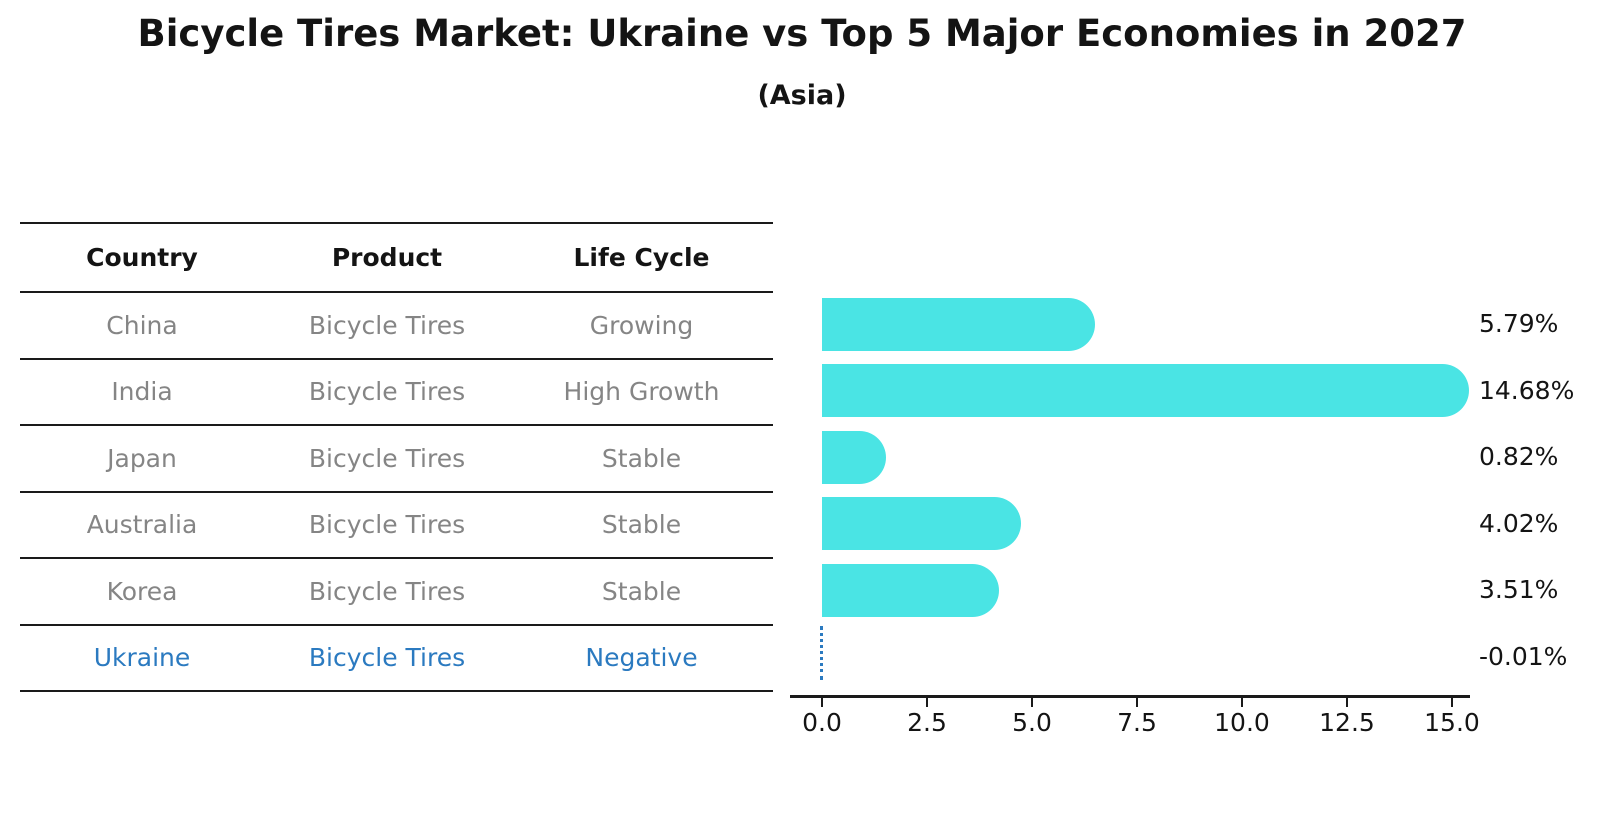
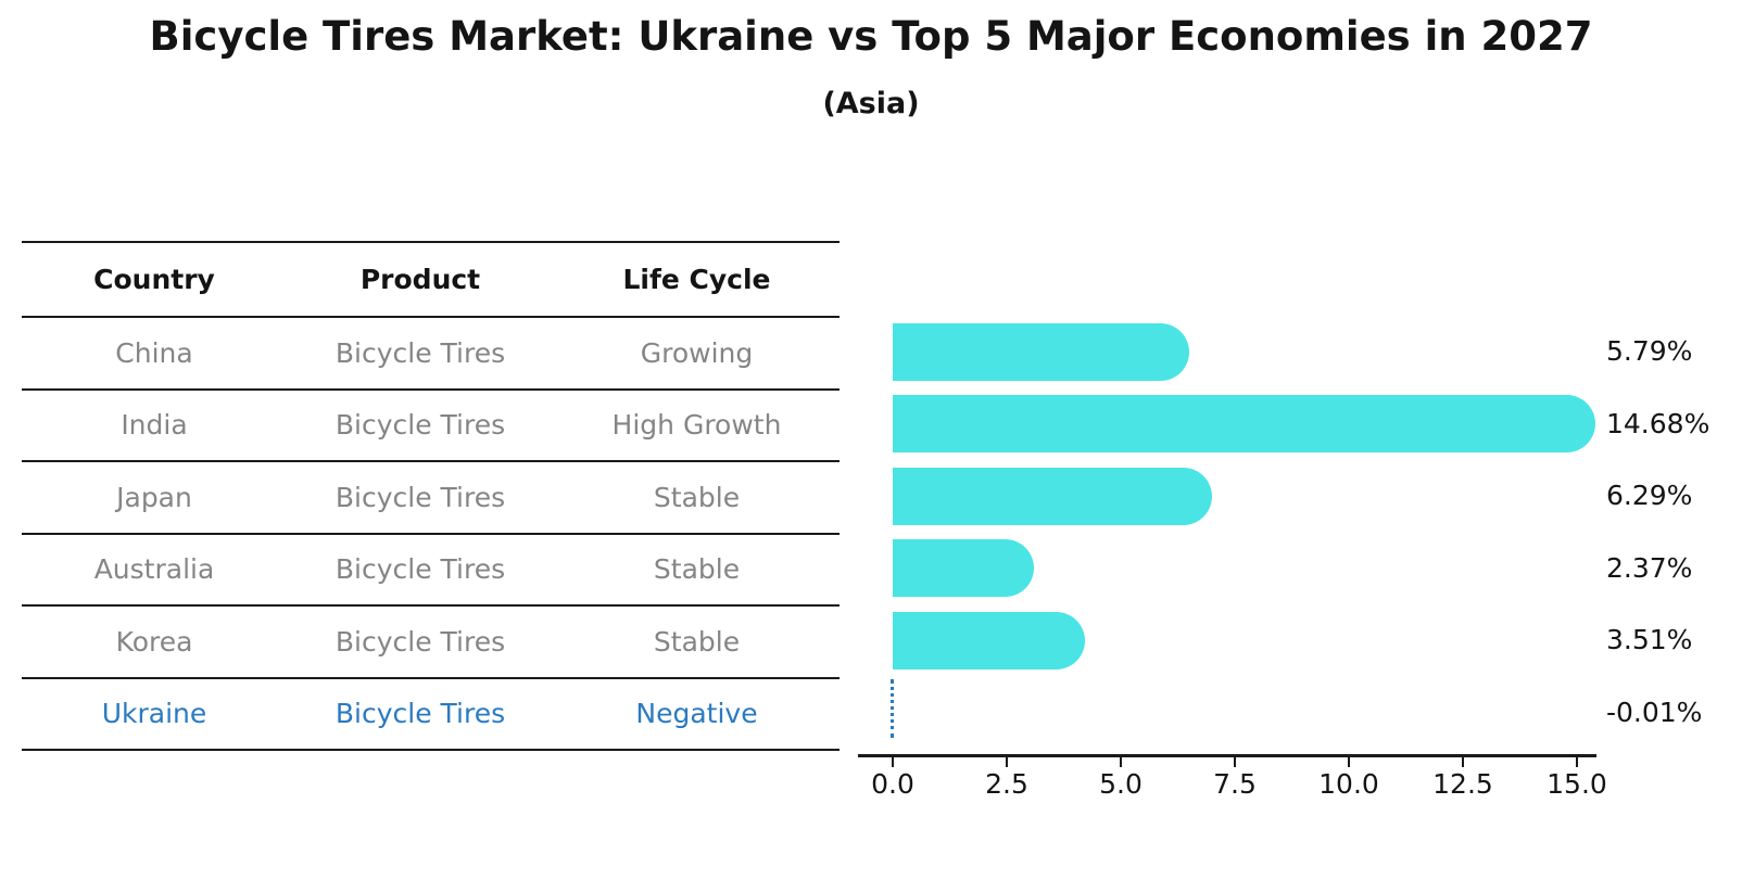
Japan: 0.82% -> 6.29%
Australia: 4.02% -> 2.37%
